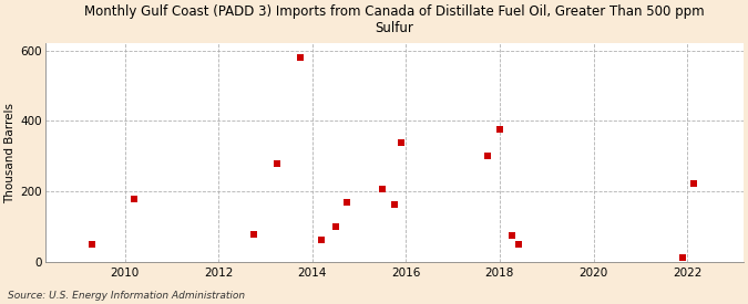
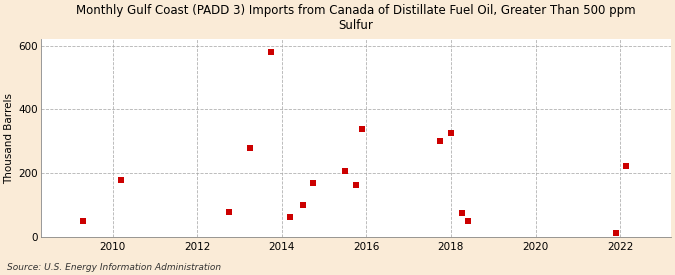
2018: 375 -> 325
